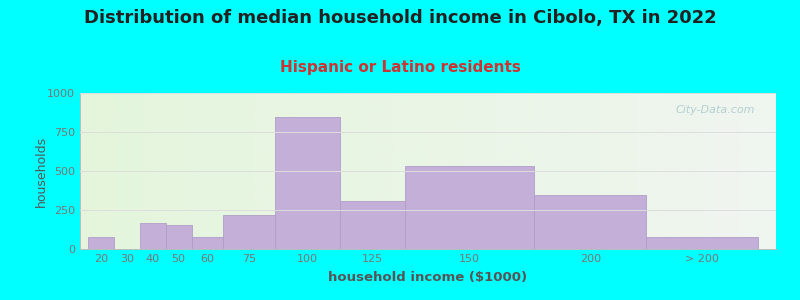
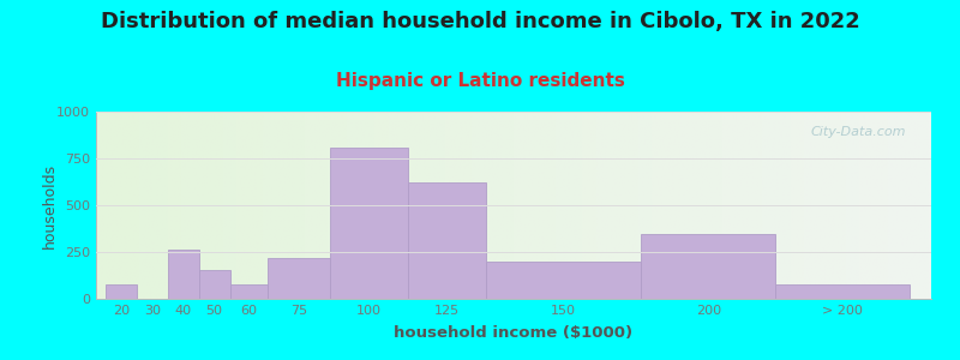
40: 160 -> 260
100: 840 -> 810
125: 310 -> 620
150: 540 -> 200
